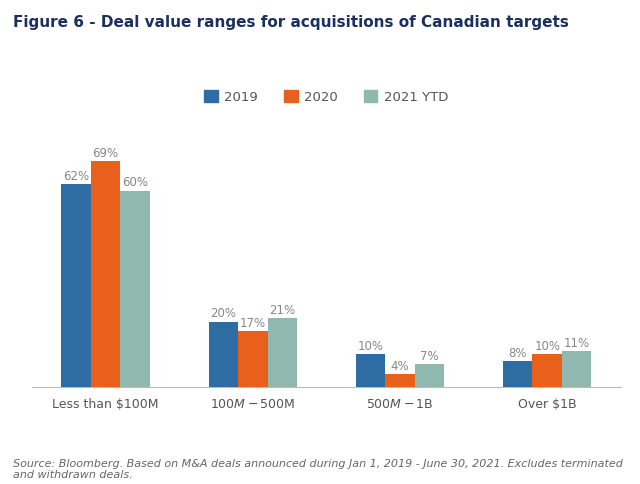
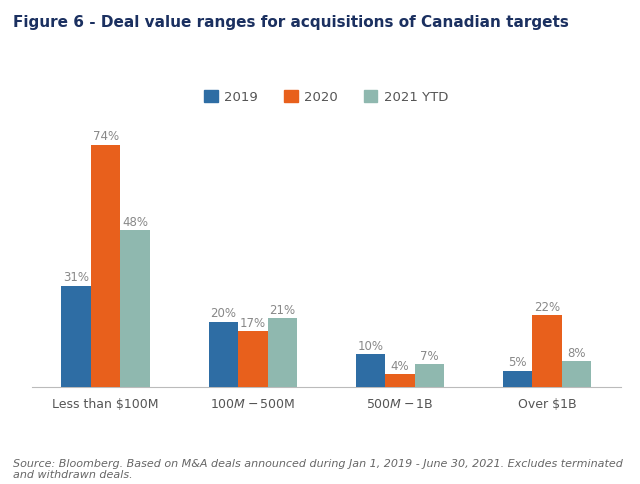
2019/Less than $100M: 62% -> 31%
2020/Less than $100M: 69% -> 74%
2021 YTD/Less than $100M: 60% -> 48%
2019/Over $1B: 8% -> 5%
2020/Over $1B: 10% -> 22%
2021 YTD/Over $1B: 11% -> 8%
